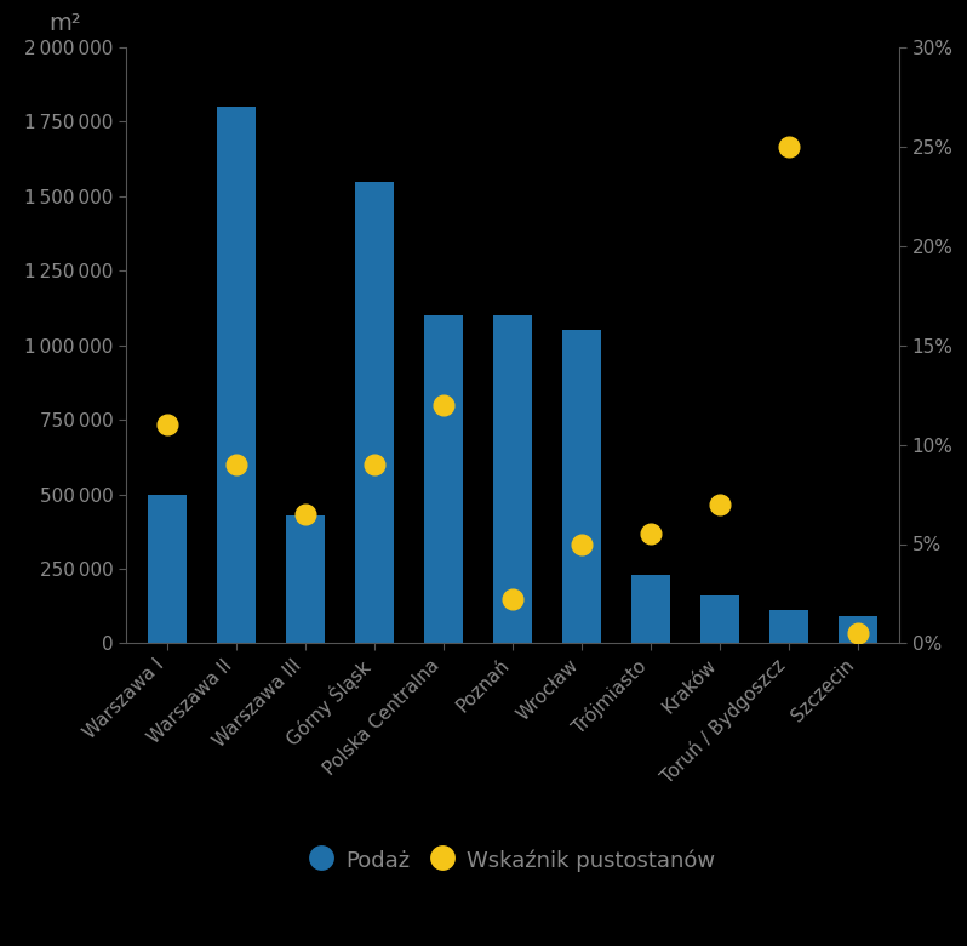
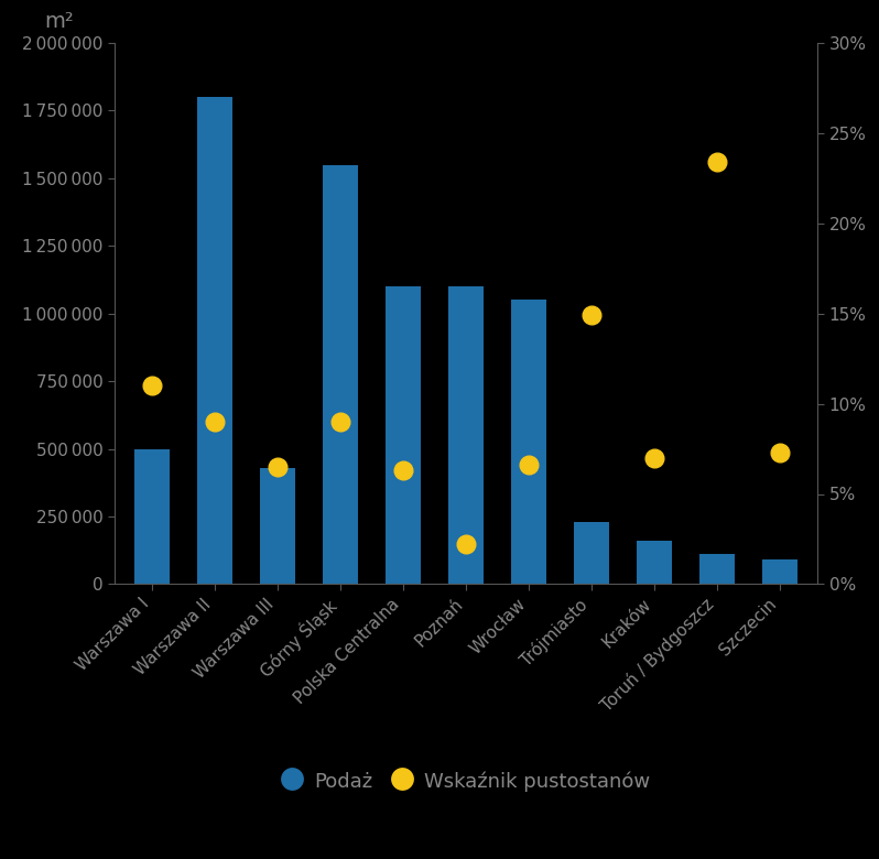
Wskaźnik pustostanów/Polska Centralna: 12.0% -> 6.3%
Wskaźnik pustostanów/Wrocław: 5.0% -> 6.6%
Wskaźnik pustostanów/Trójmiasto: 5.5% -> 14.9%
Wskaźnik pustostanów/Toruń / Bydgoszcz: 25.0% -> 23.4%
Wskaźnik pustostanów/Szczecin: 0.5% -> 7.3%
